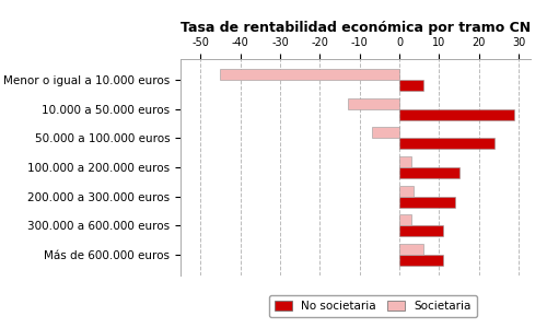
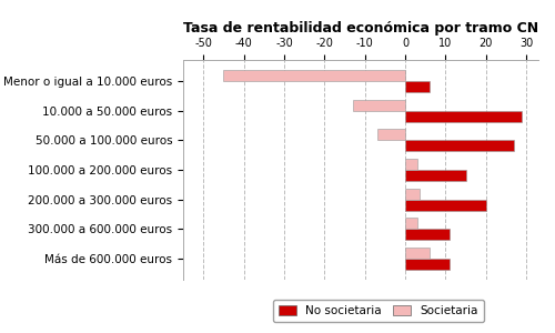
No societaria/50.000 a 100.000 euros: 24 -> 27
No societaria/200.000 a 300.000 euros: 14 -> 20
